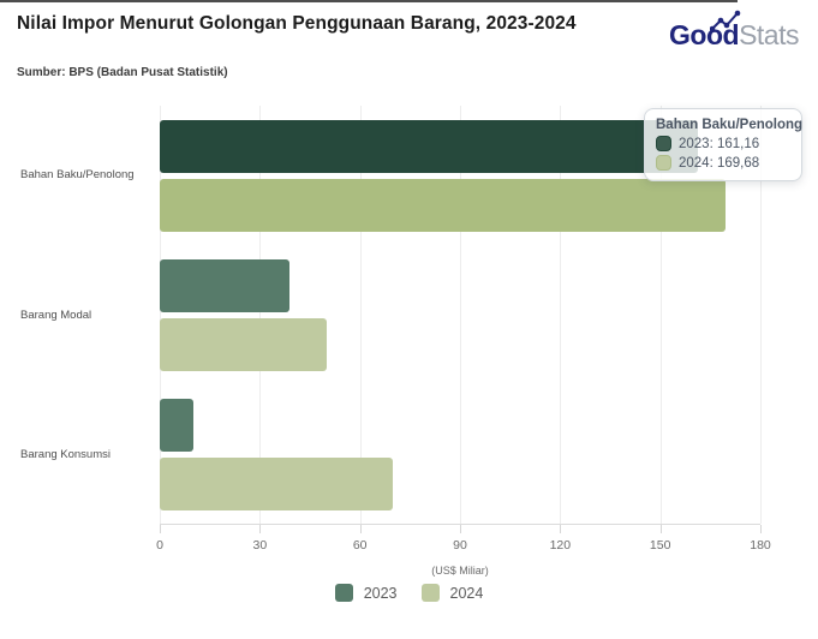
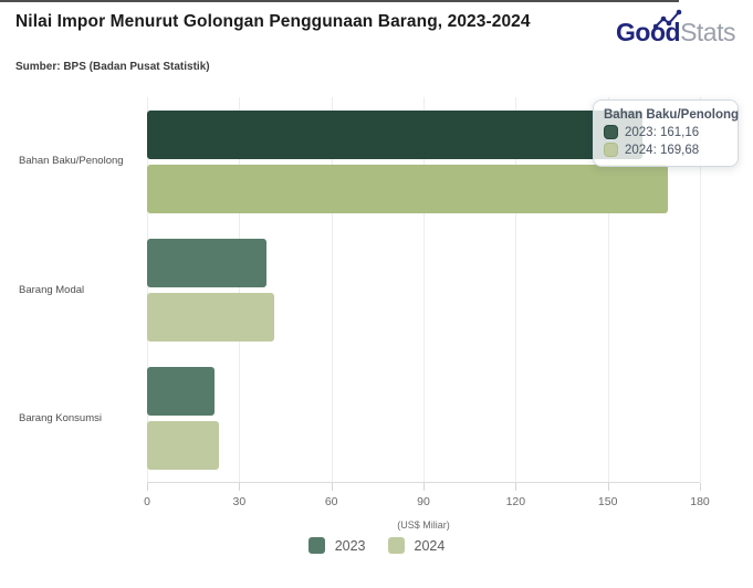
2024/Barang Modal: 50 -> 42
2023/Barang Konsumsi: 10 -> 22
2024/Barang Konsumsi: 70 -> 24
